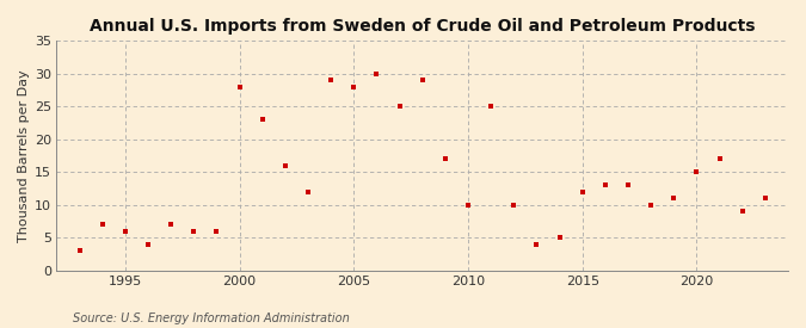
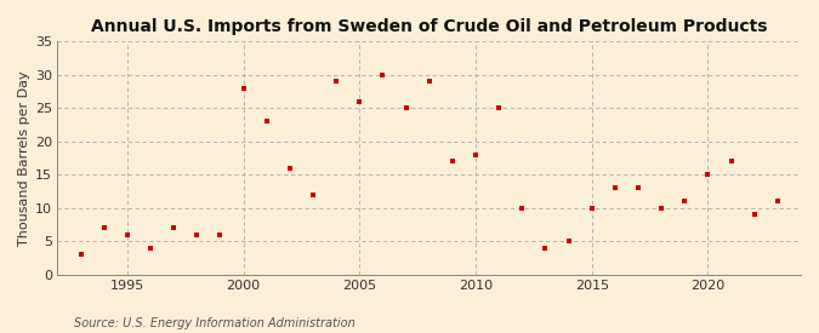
2005: 28 -> 26
2010: 10 -> 18
2015: 12 -> 10
